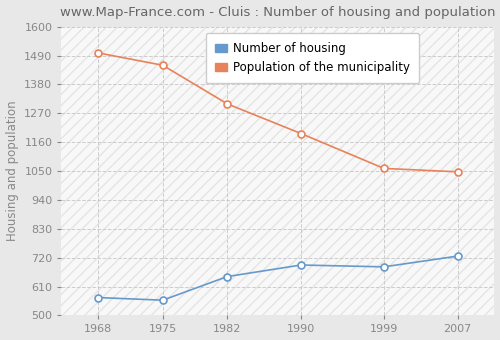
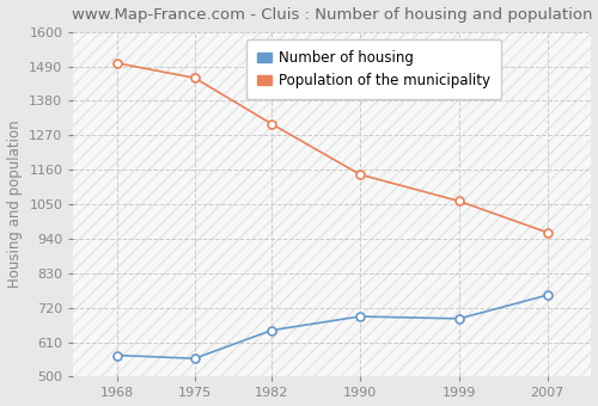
Population of the municipality/1990: 1193 -> 1145
Number of housing/2007: 726 -> 760
Population of the municipality/2007: 1047 -> 960
